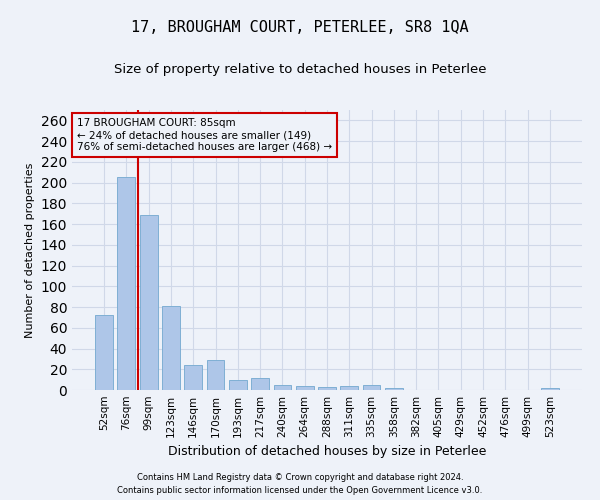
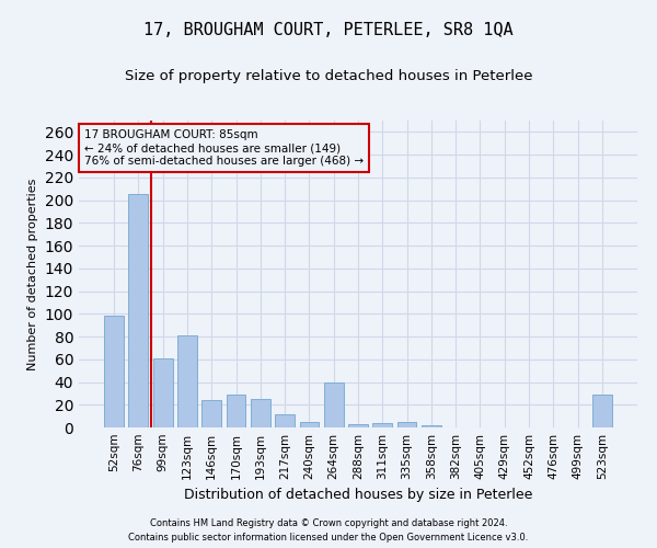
52sqm: 72 -> 98
99sqm: 169 -> 61
193sqm: 10 -> 25
264sqm: 4 -> 40
523sqm: 2 -> 29
